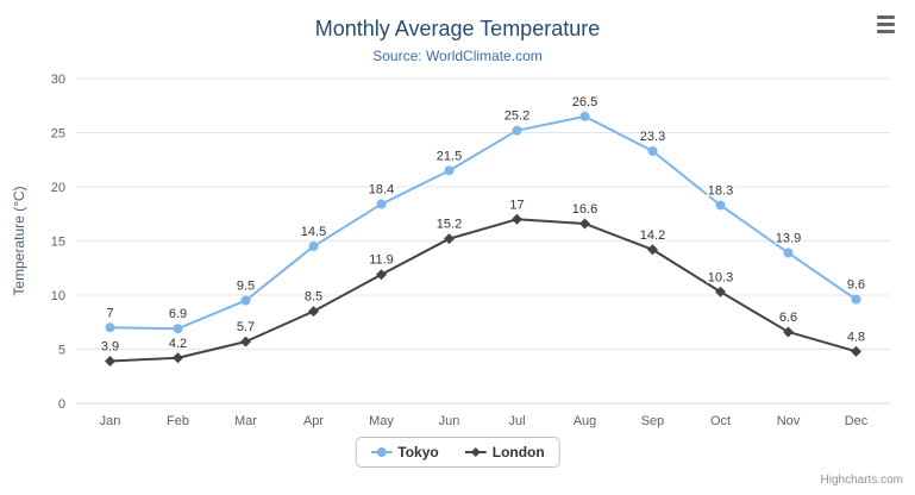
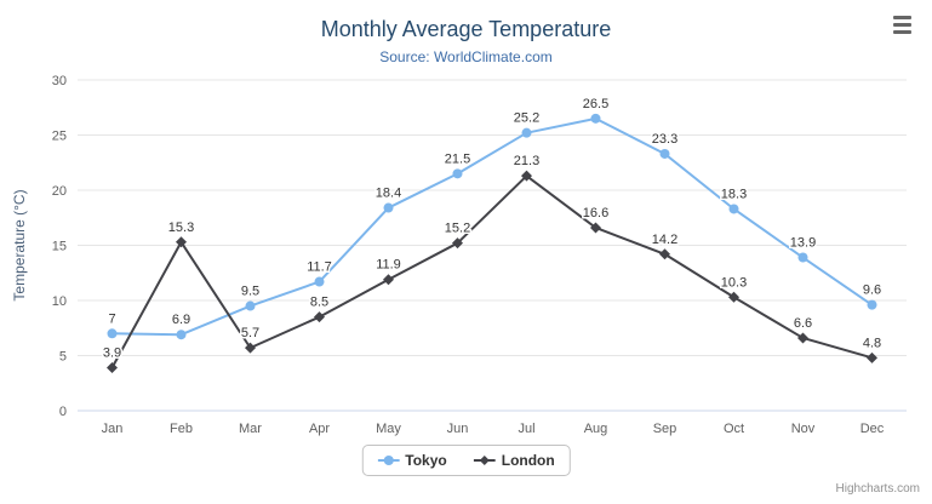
London/Feb: 4.2 -> 15.3
Tokyo/Apr: 14.5 -> 11.7
London/Jul: 17 -> 21.3
